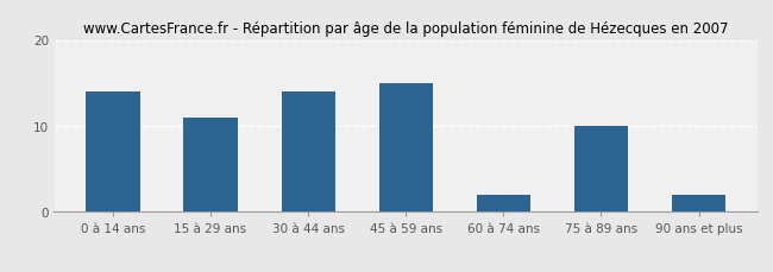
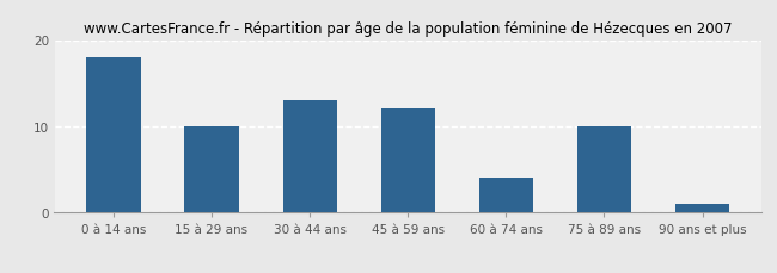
0 à 14 ans: 14 -> 18
15 à 29 ans: 11 -> 10
30 à 44 ans: 14 -> 13
45 à 59 ans: 15 -> 12
60 à 74 ans: 2 -> 4
90 ans et plus: 2 -> 1
